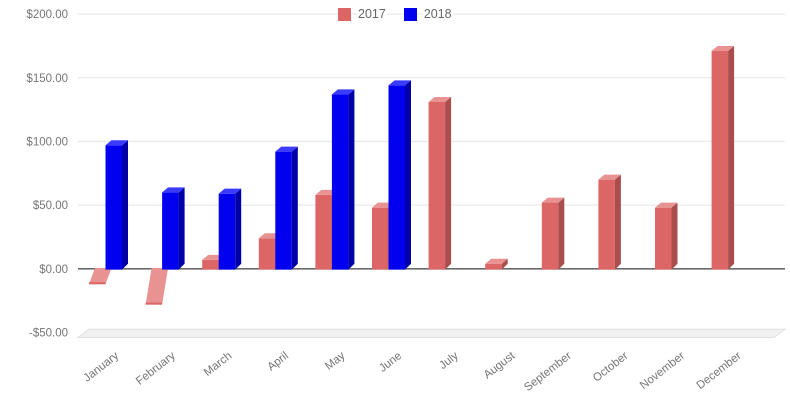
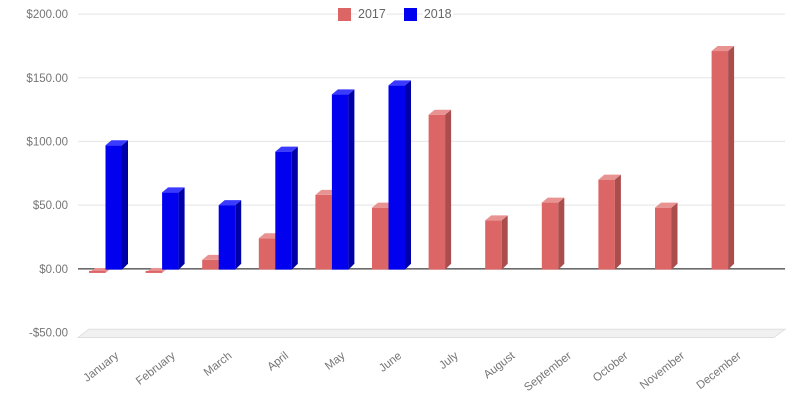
2017/January: -$11 -> -$2
2017/February: -$27 -> -$2
2018/March: $59 -> $50
2017/July: $131 -> $121
2017/August: $4 -> $38
